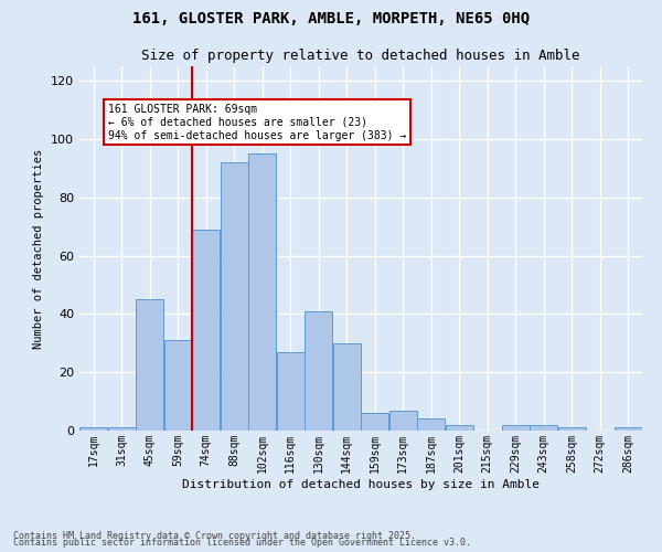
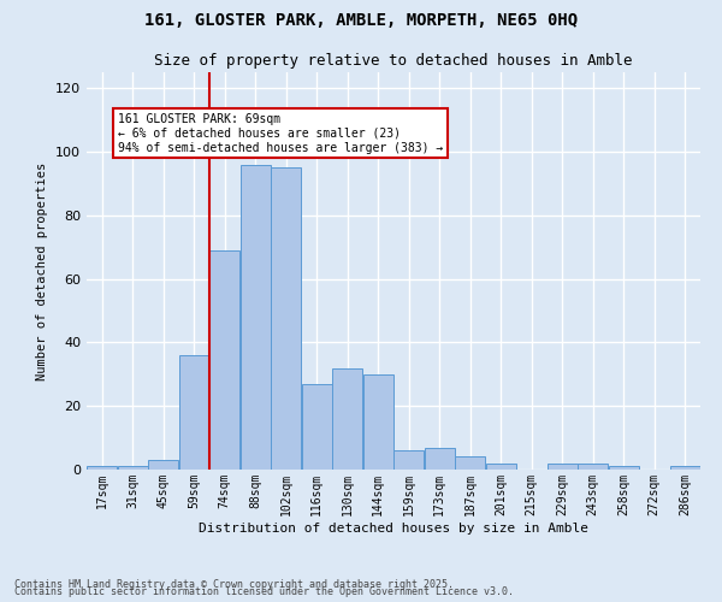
45sqm: 45 -> 3
59sqm: 31 -> 36
88sqm: 92 -> 96
130sqm: 41 -> 32
